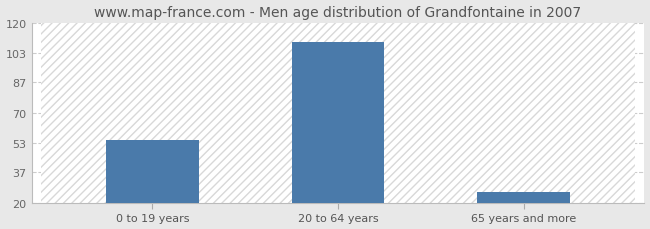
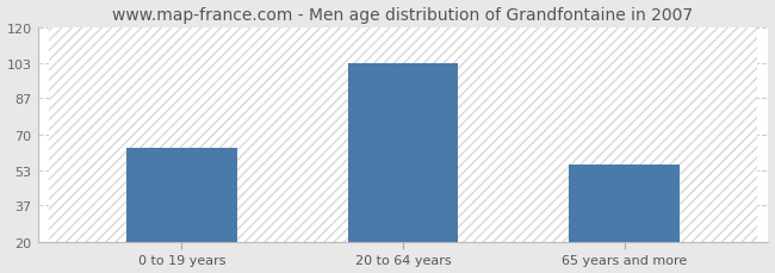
0 to 19 years: 55 -> 64
20 to 64 years: 109 -> 103
65 years and more: 26 -> 56
